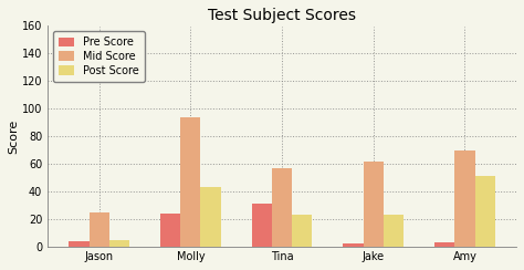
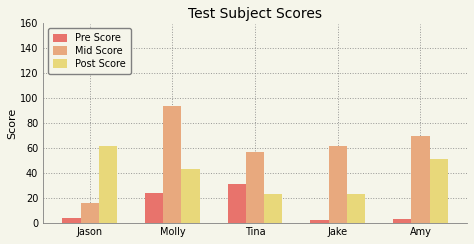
Mid Score/Jason: 25 -> 16
Post Score/Jason: 5 -> 62
